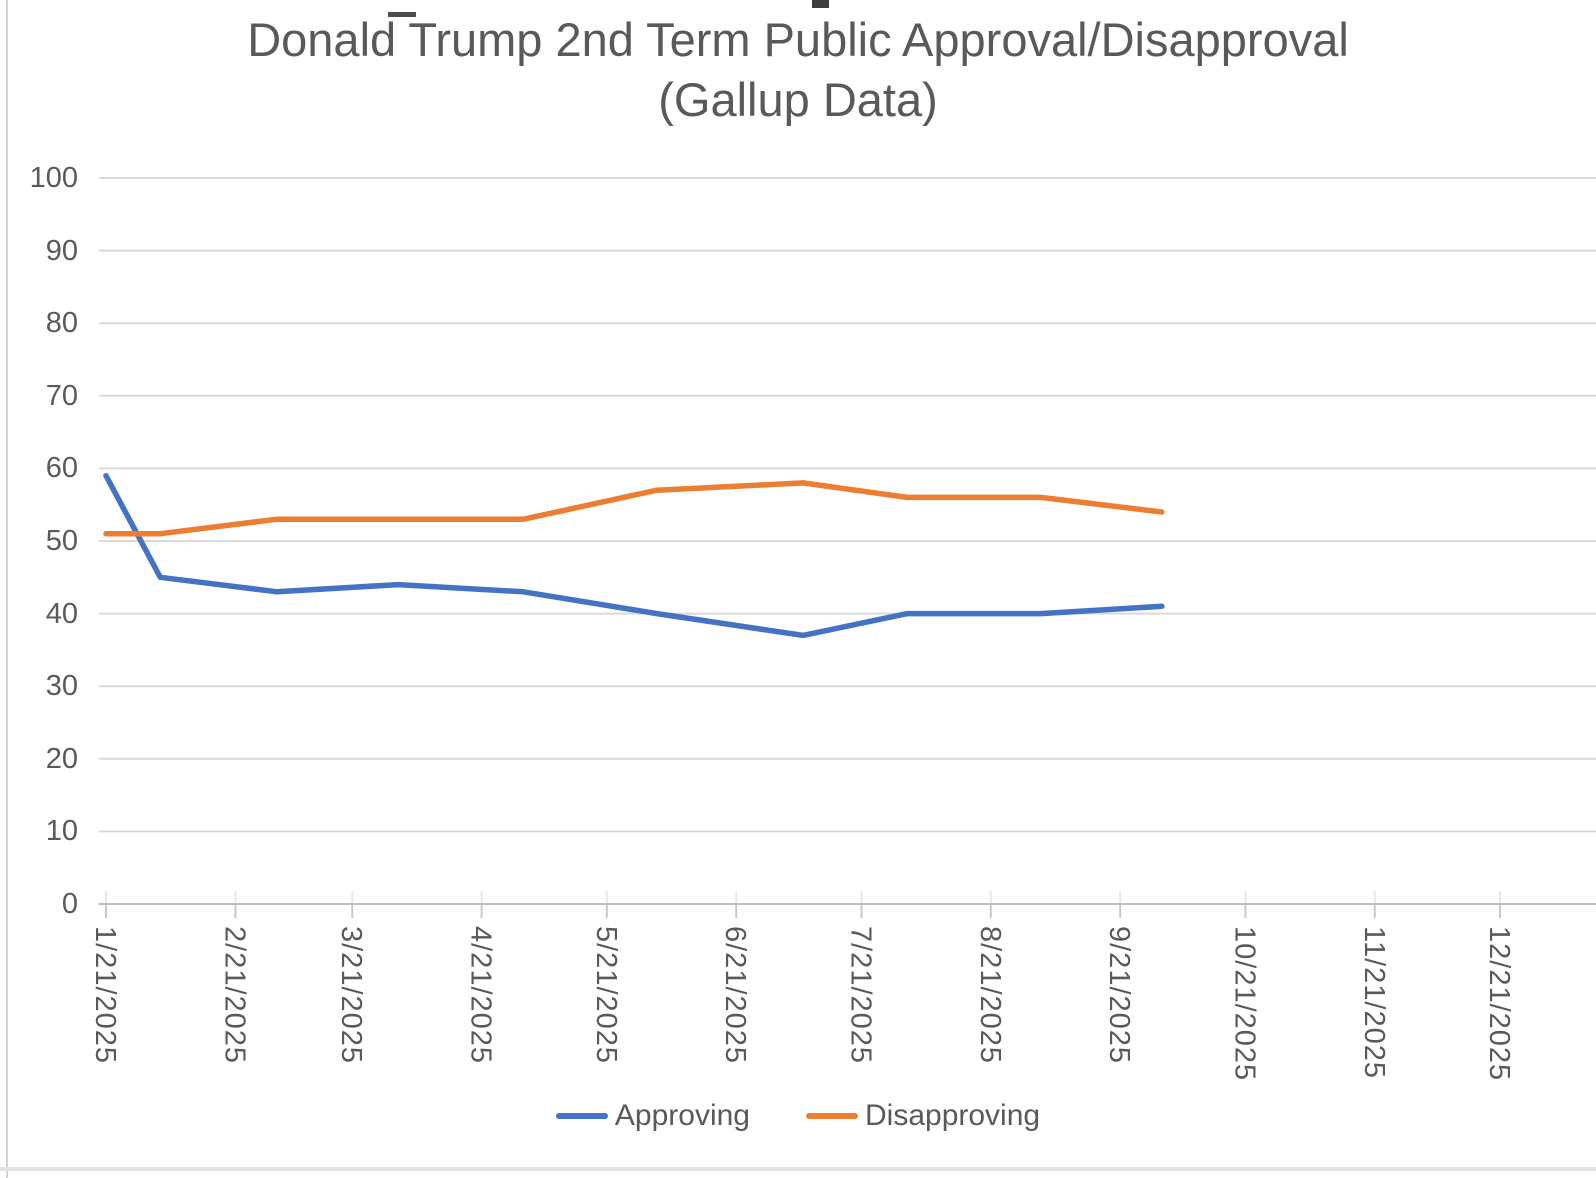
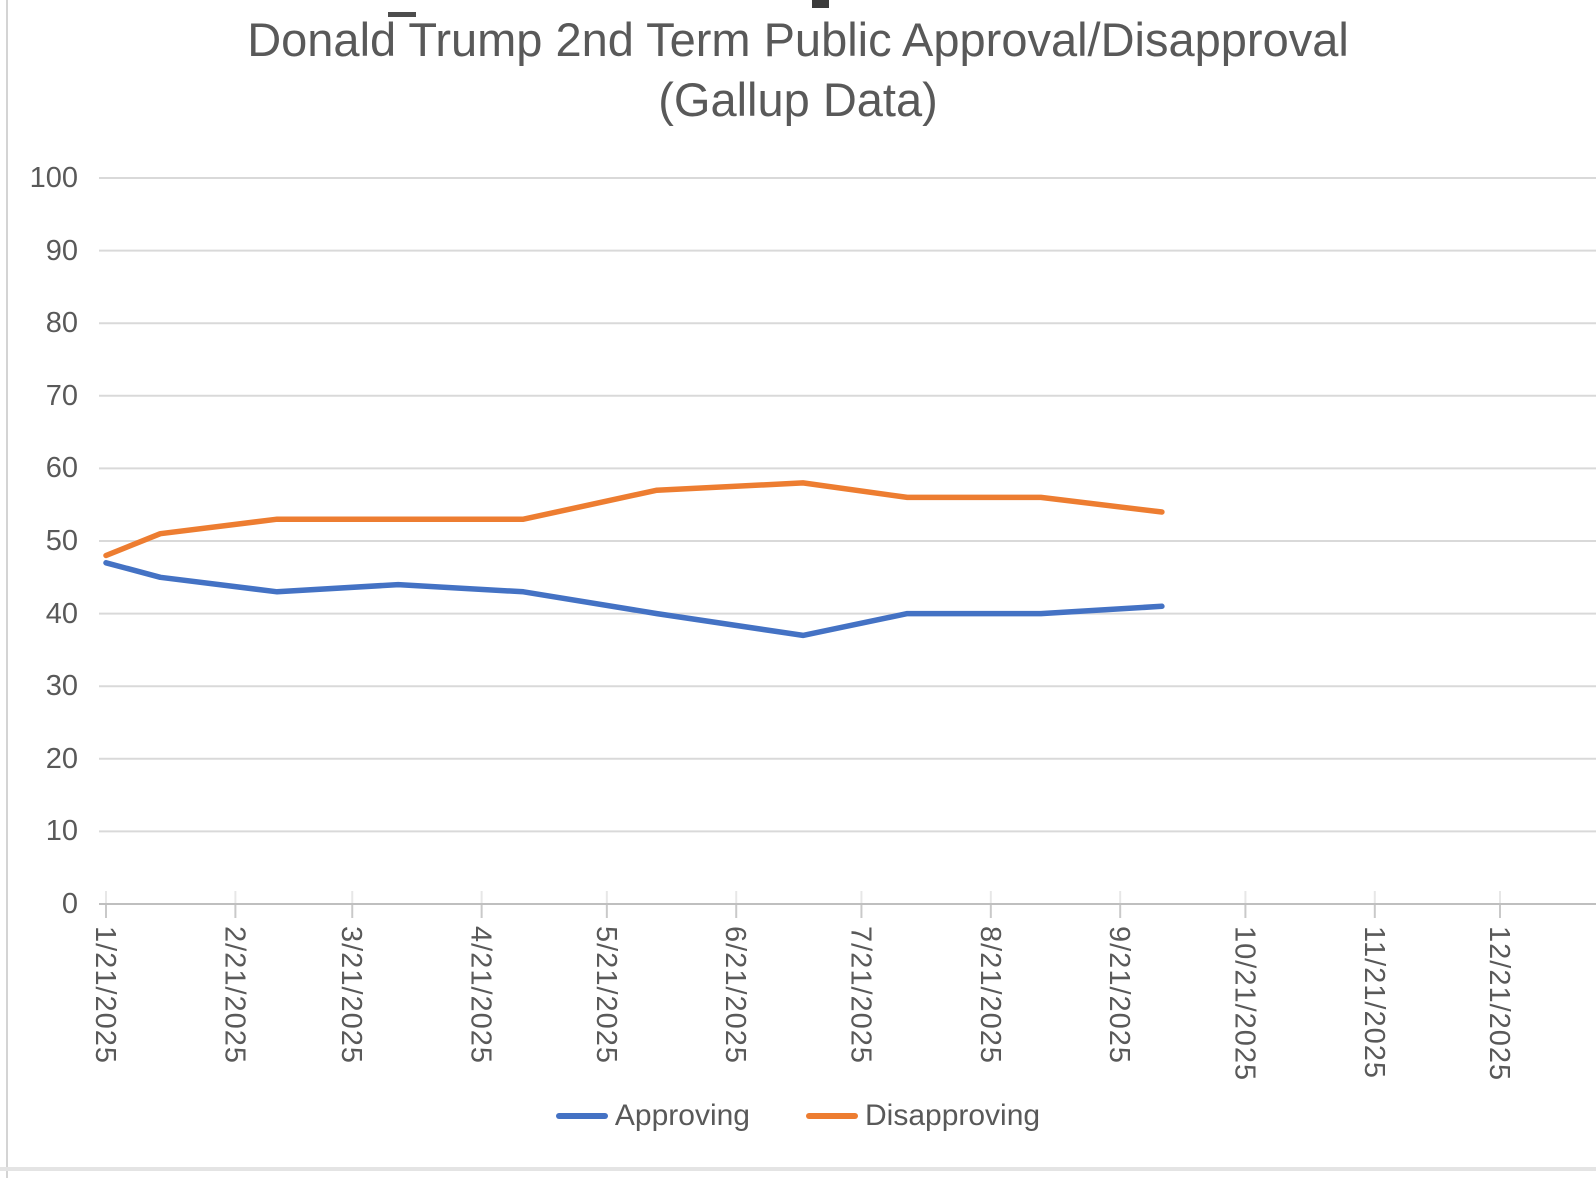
Approving/1/21/2025: 59 -> 47
Disapproving/1/21/2025: 51 -> 48
